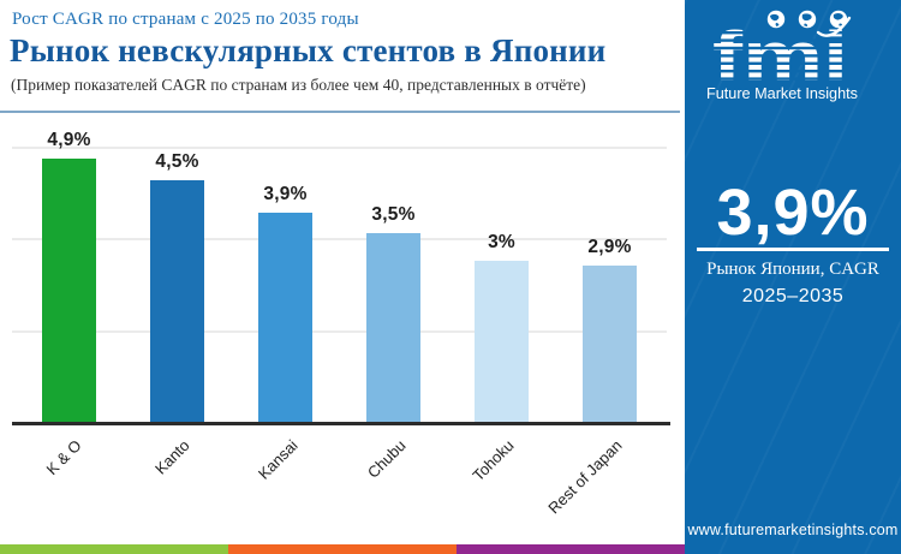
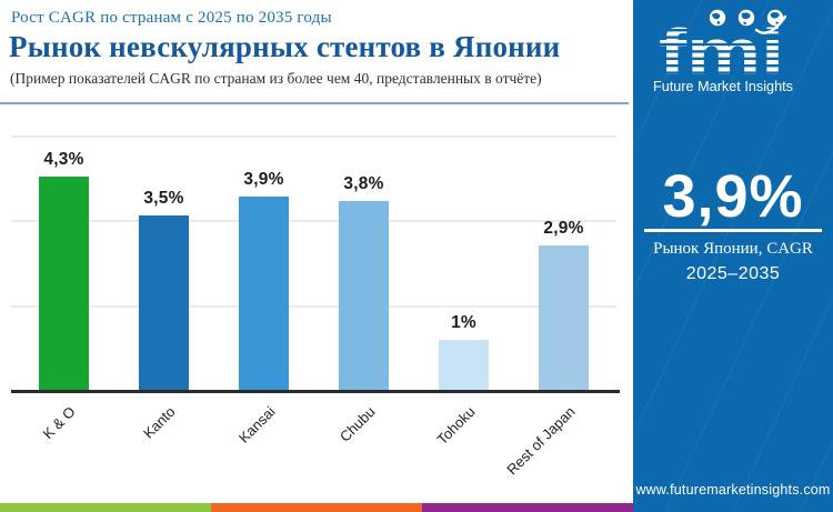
K & O: 4,9% -> 4,3%
Kanto: 4,5% -> 3,5%
Chubu: 3,5% -> 3,8%
Tohoku: 3% -> 1%
